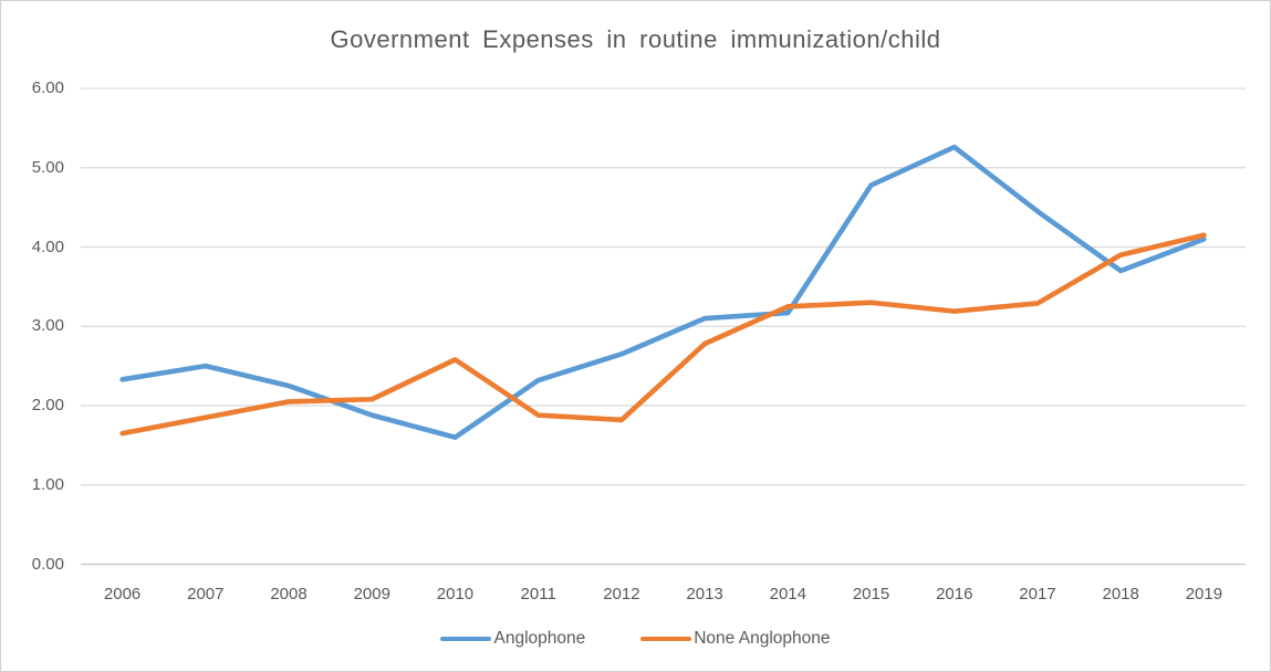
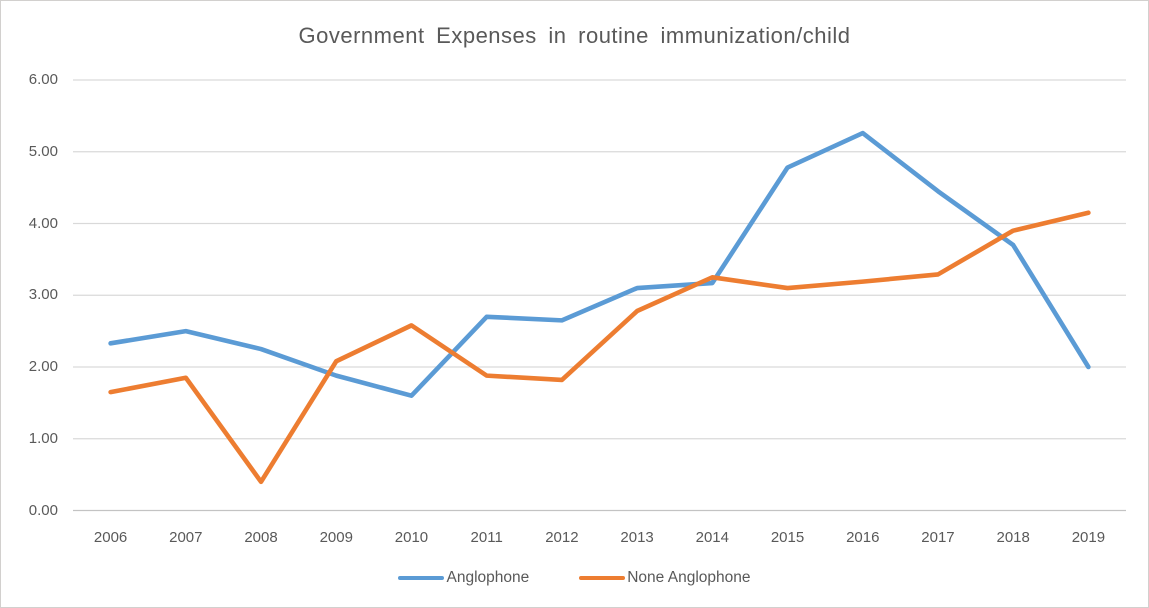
None Anglophone/2008: 2.0 -> 0.4
Anglophone/2011: 2.3 -> 2.7
None Anglophone/2015: 3.3 -> 3.1
Anglophone/2019: 4.1 -> 2.0
